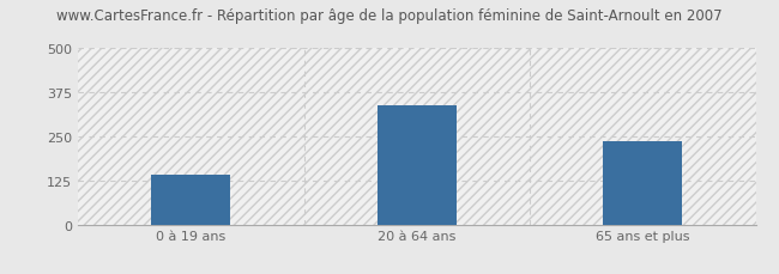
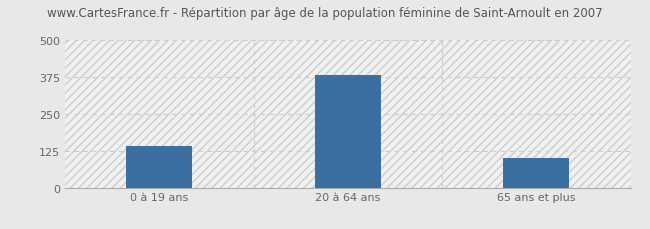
20 à 64 ans: 340 -> 383
65 ans et plus: 235 -> 100
